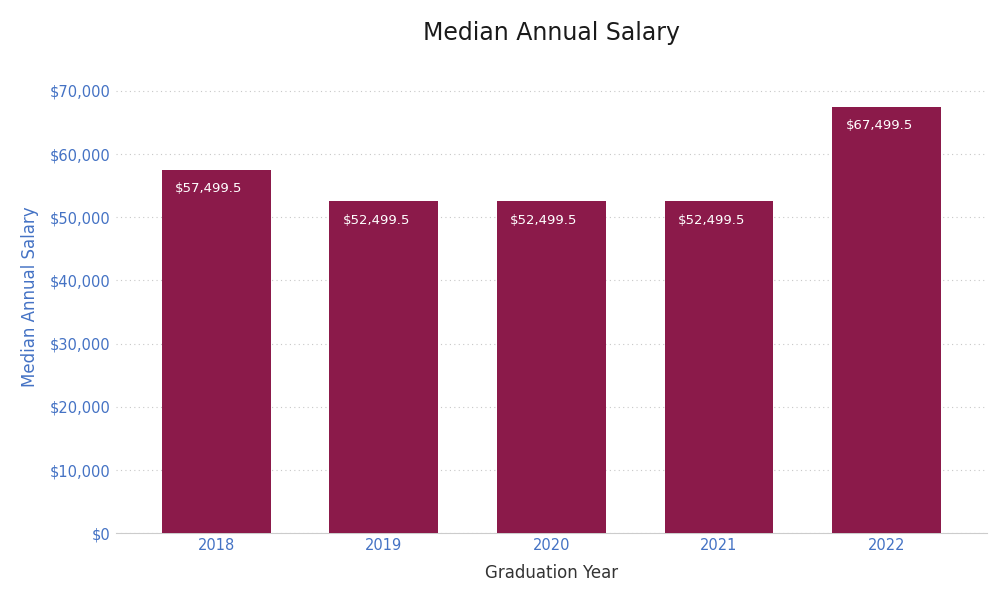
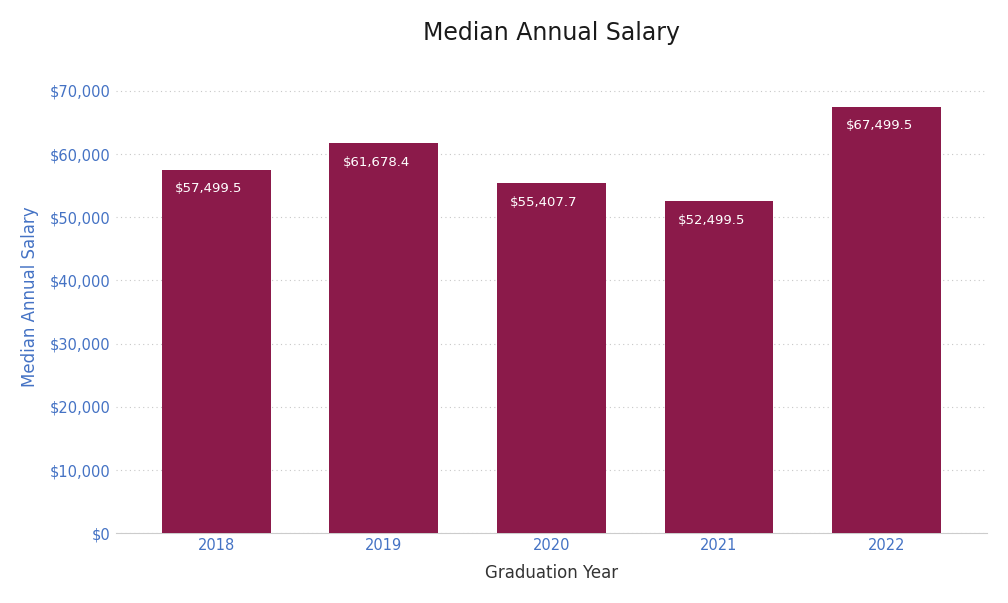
2019: $52,499.5 -> $61,678.4
2020: $52,499.5 -> $55,407.7
